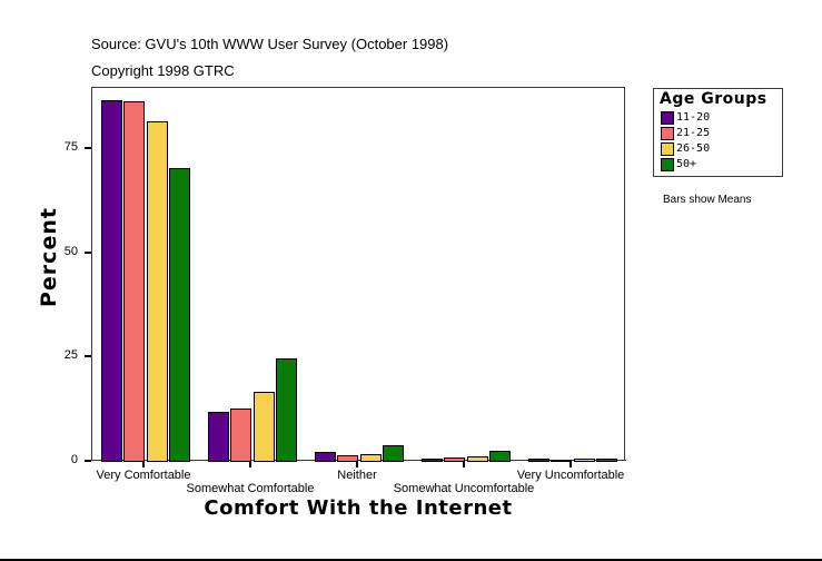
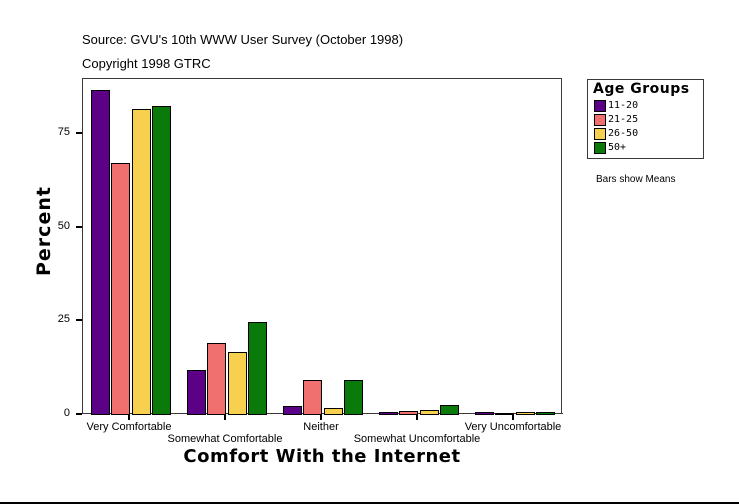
21-25/Very Comfortable: 86 -> 67
50+/Very Comfortable: 70 -> 82
21-25/Somewhat Comfortable: 12 -> 19
21-25/Neither: 1 -> 9
50+/Neither: 4 -> 9
